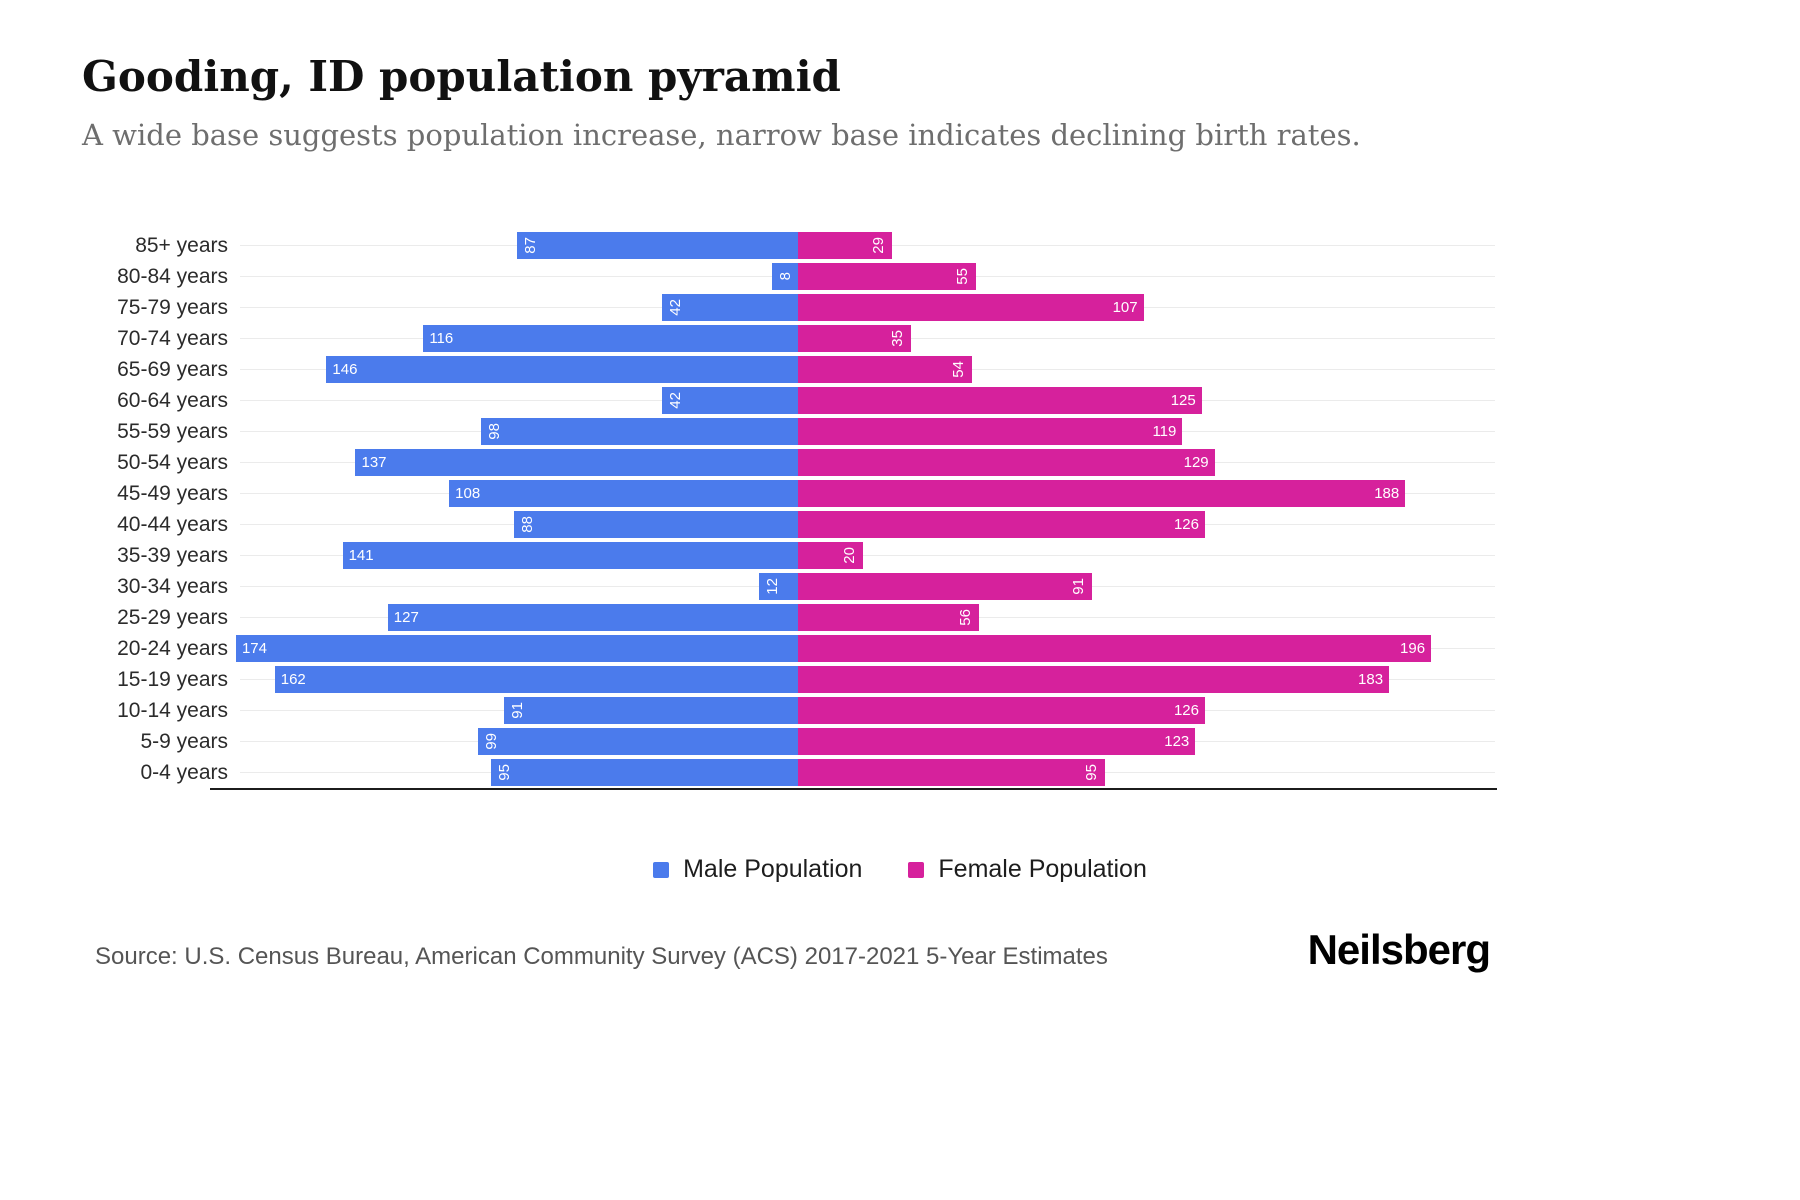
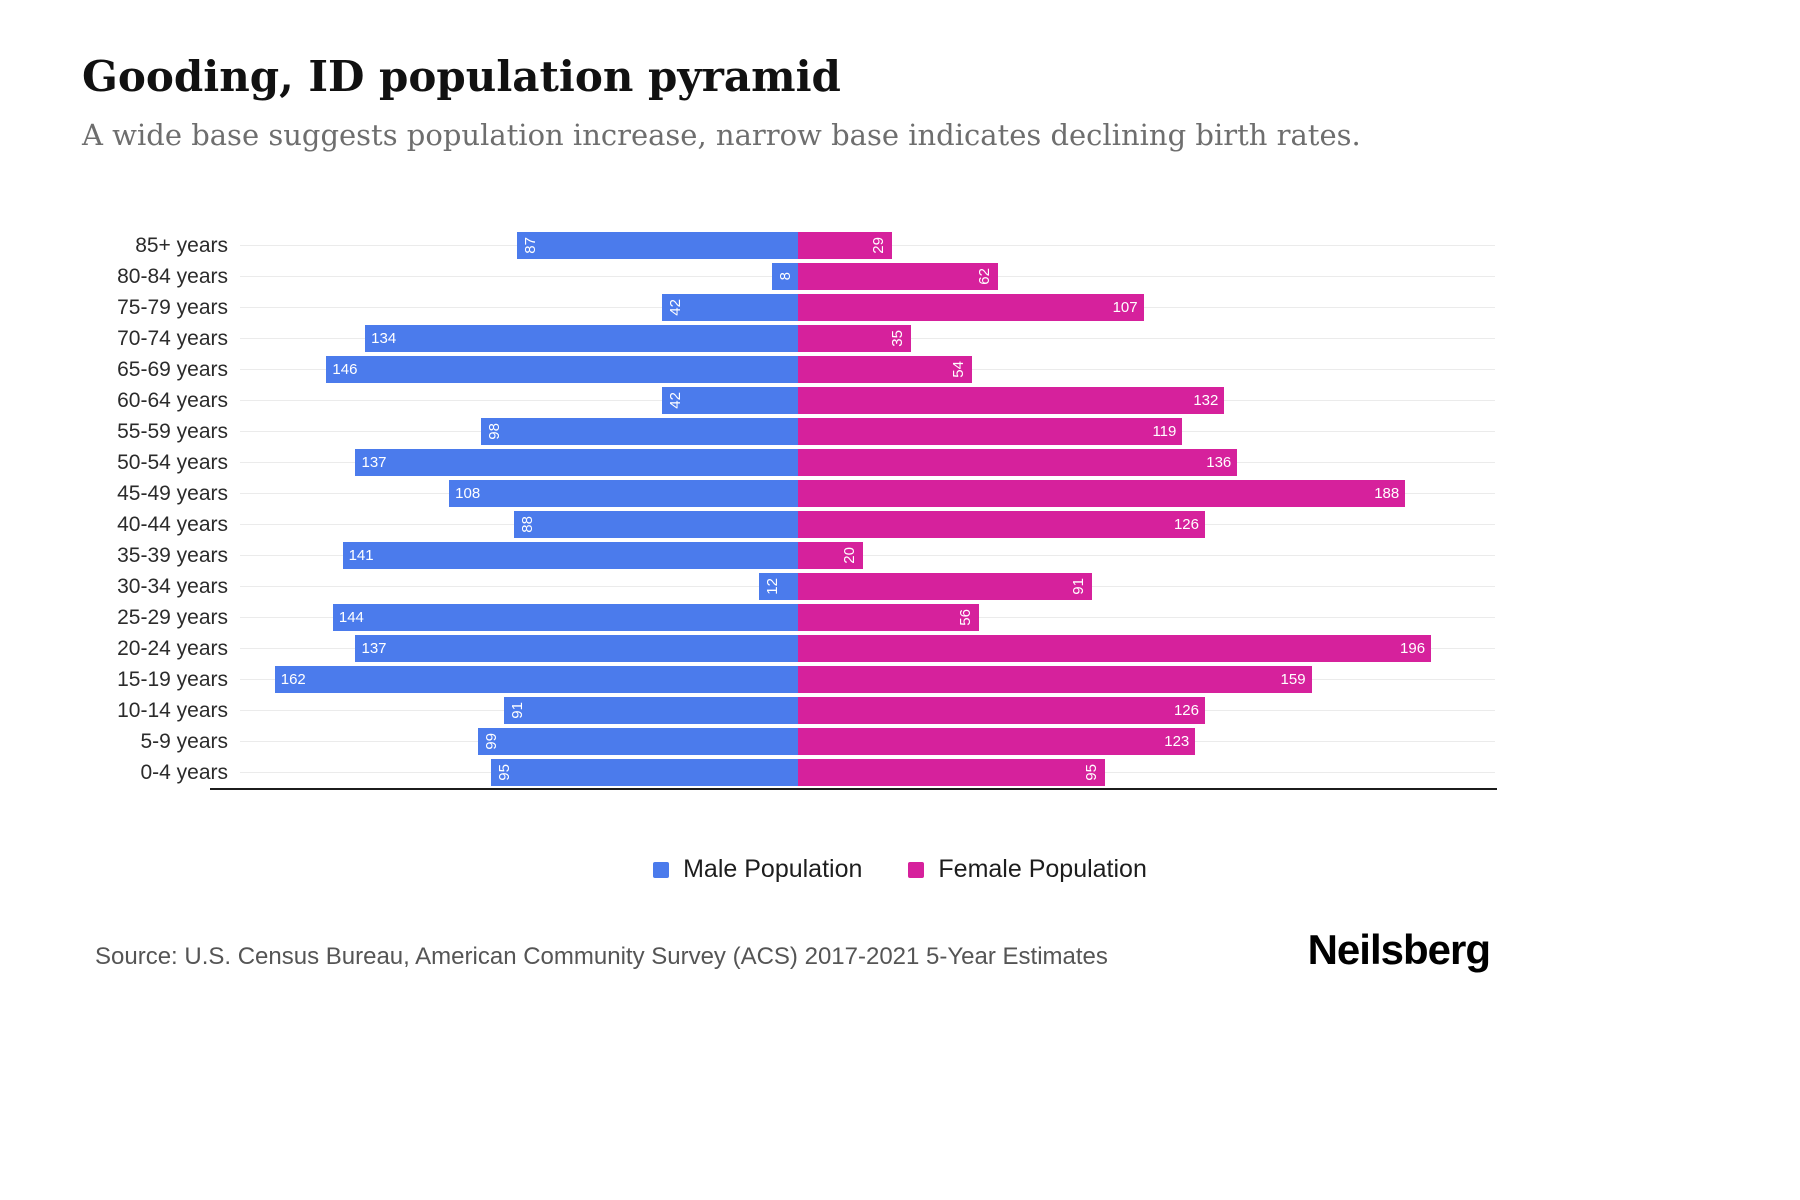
Female Population/80-84 years: 55 -> 62
Male Population/70-74 years: 116 -> 134
Female Population/60-64 years: 125 -> 132
Female Population/50-54 years: 129 -> 136
Male Population/25-29 years: 127 -> 144
Male Population/20-24 years: 174 -> 137
Female Population/15-19 years: 183 -> 159
